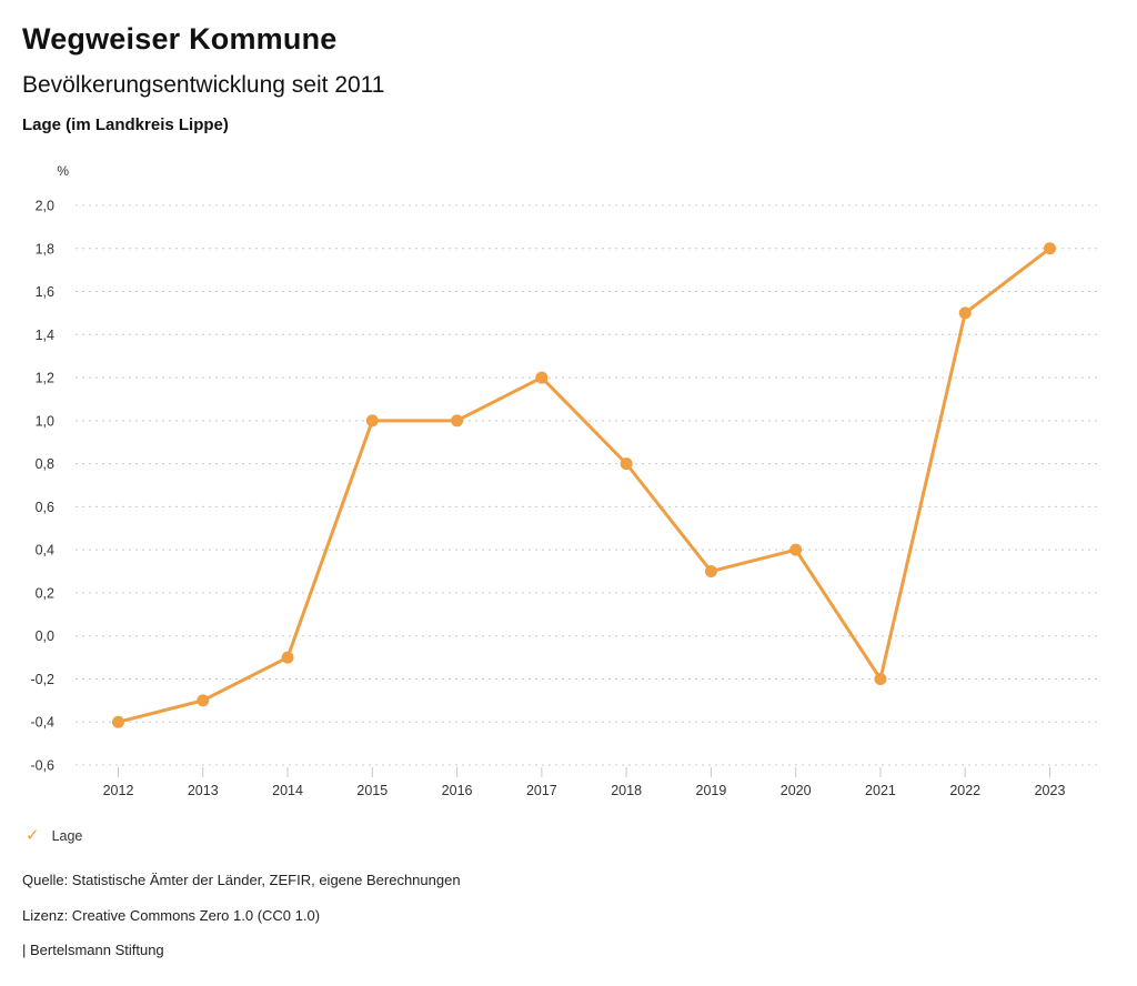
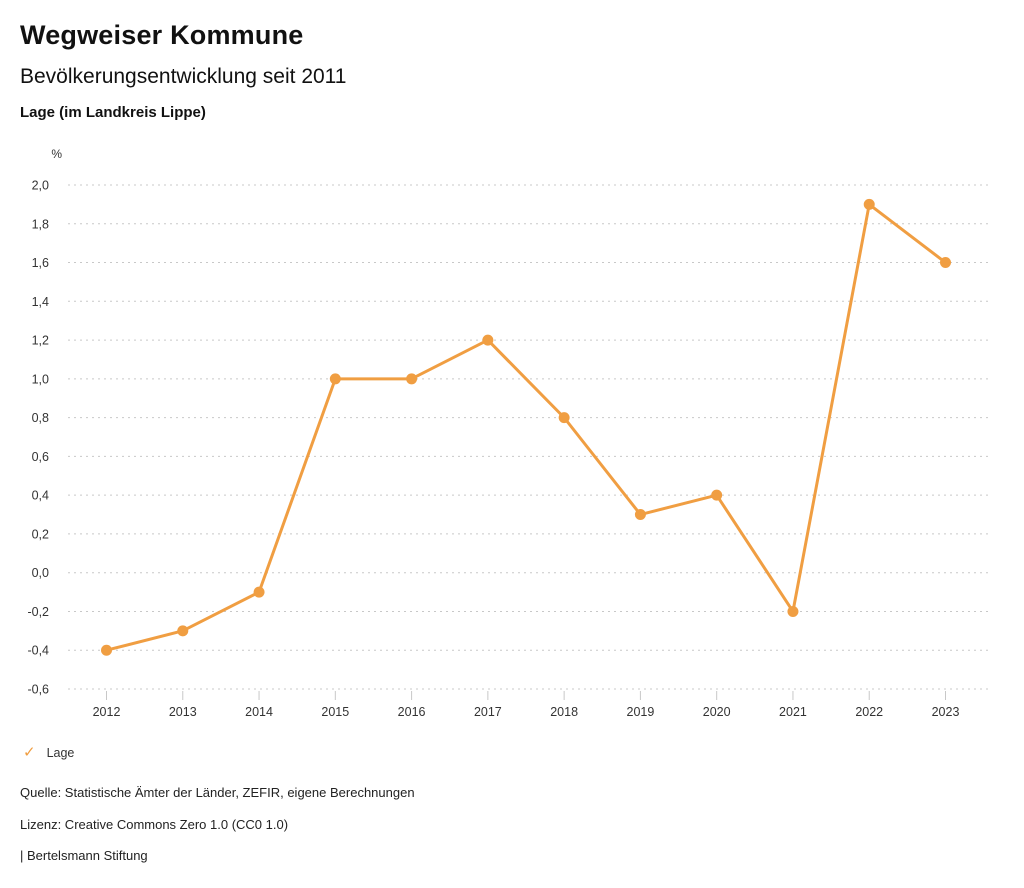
2022: 1,5 -> 1,9
2023: 1,8 -> 1,6
